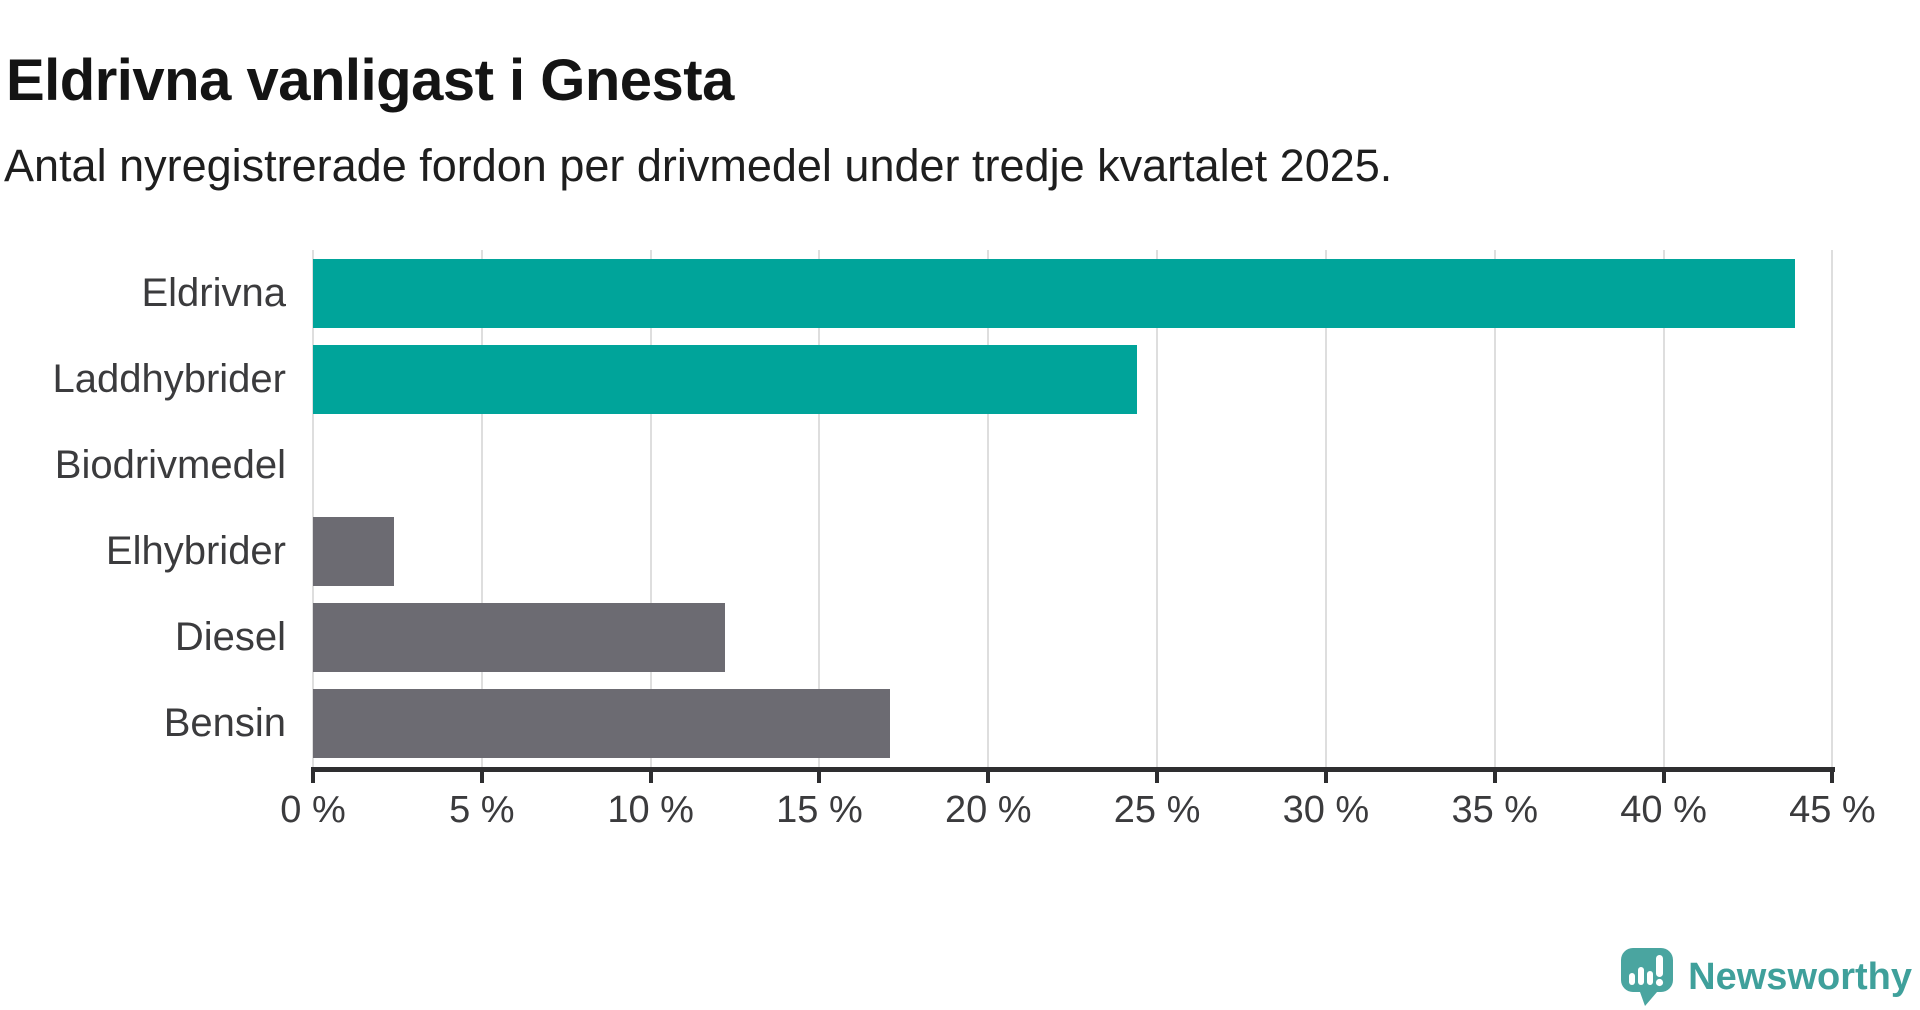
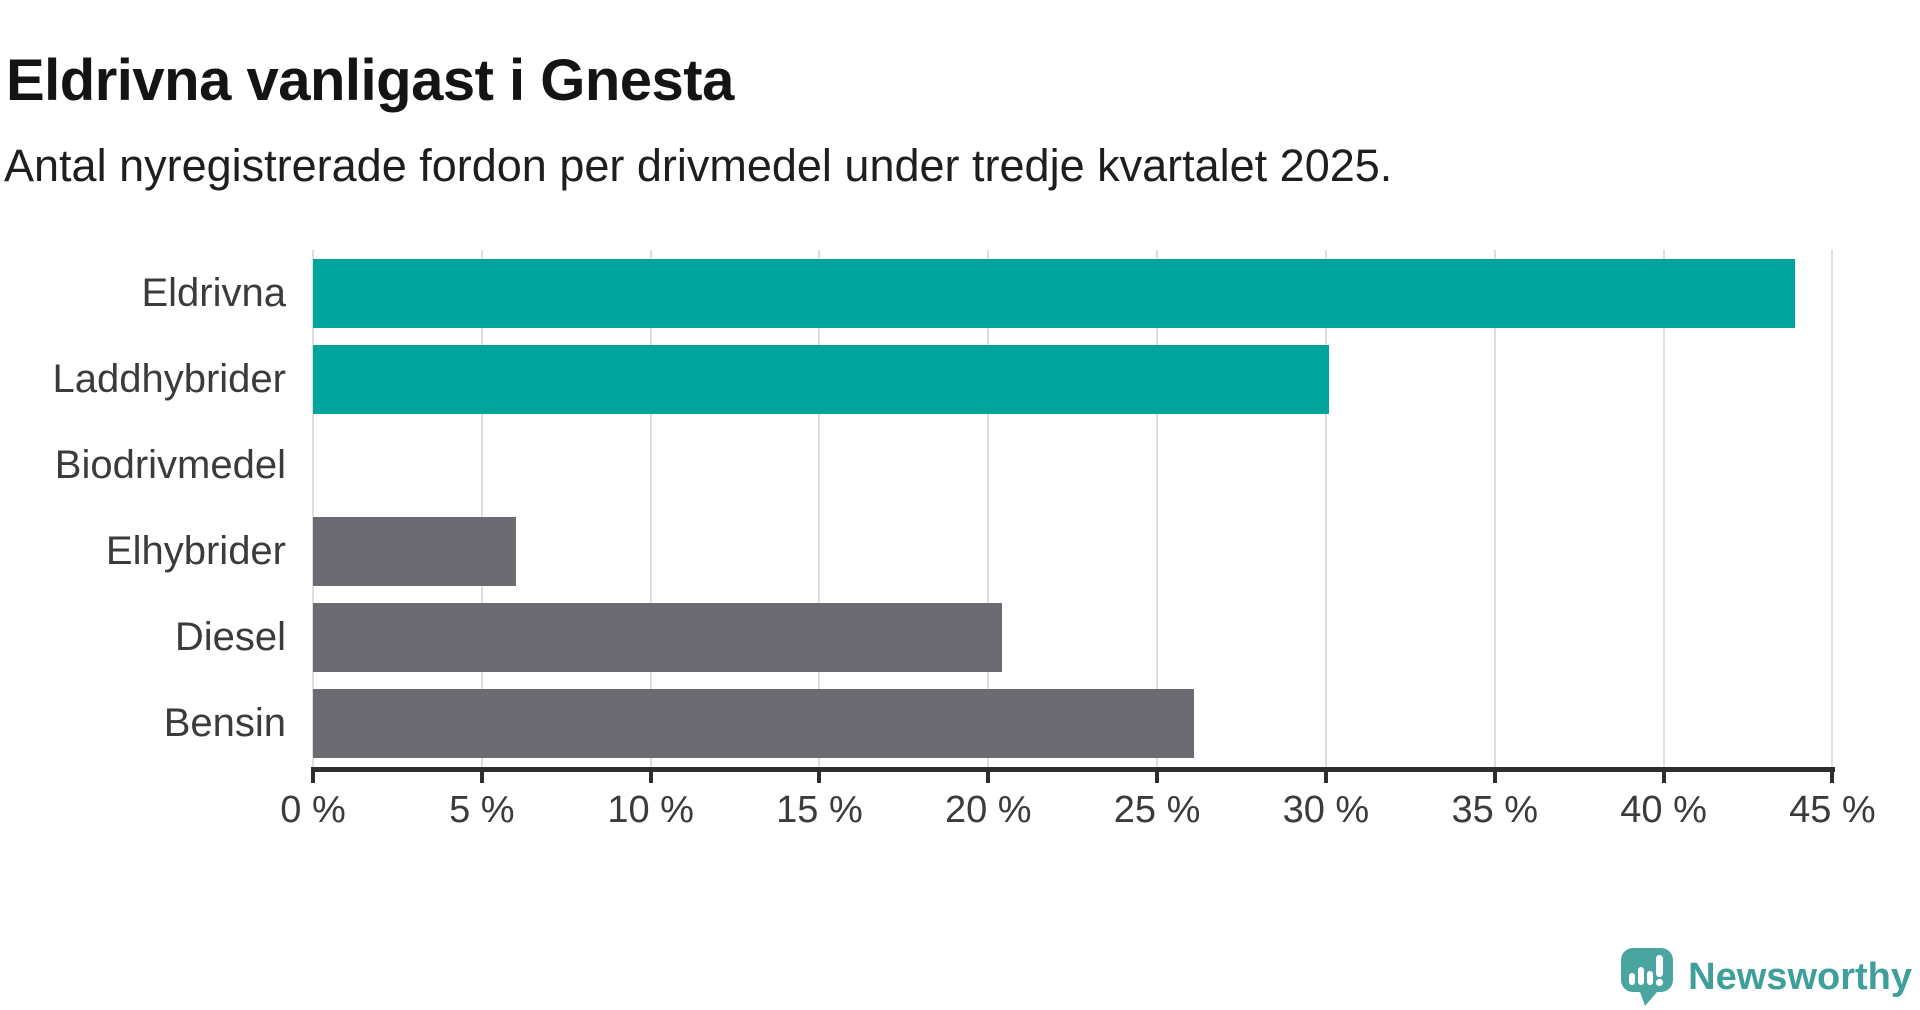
Laddhybrider: 24.4% -> 30.1%
Elhybrider: 2.4% -> 6.0%
Diesel: 12.2% -> 20.4%
Bensin: 17.1% -> 26.1%
